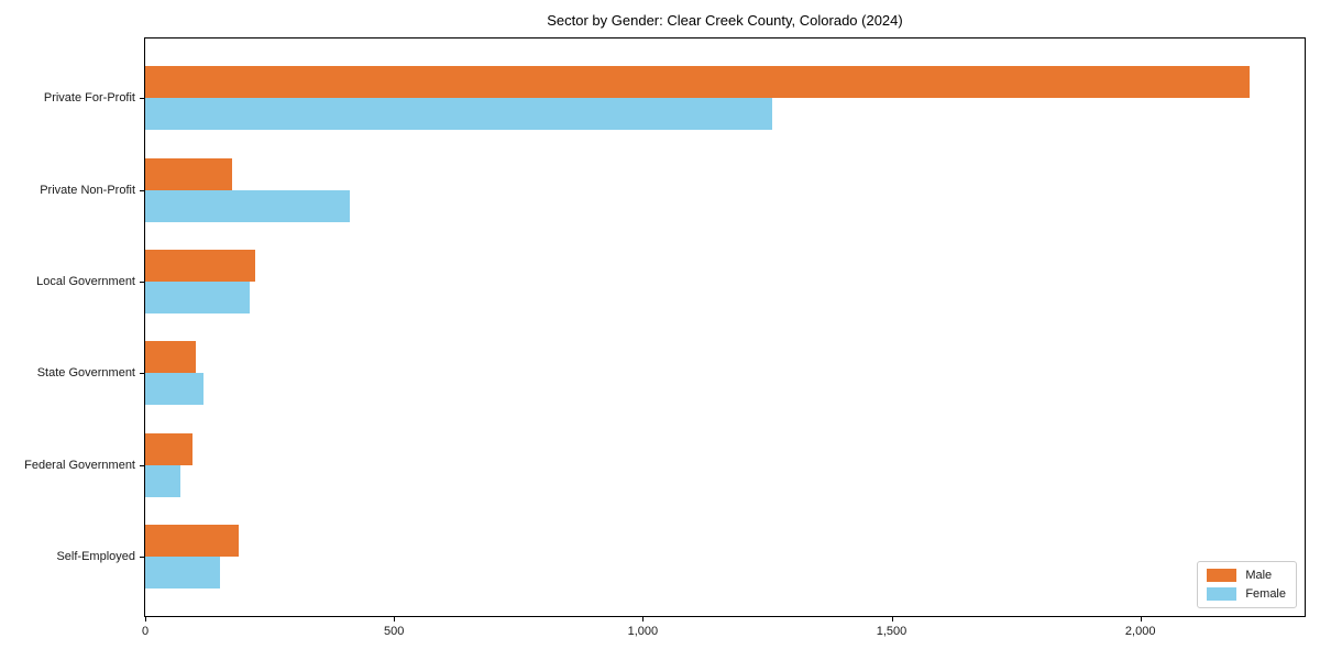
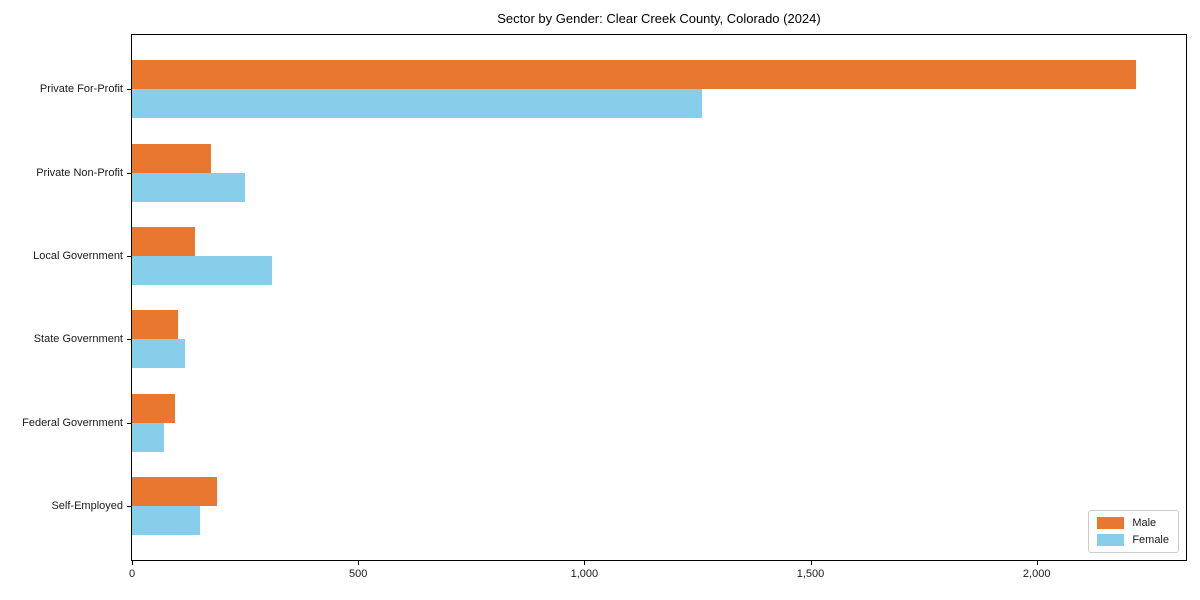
Female/Private Non-Profit: 410 -> 250
Male/Local Government: 220 -> 140
Female/Local Government: 210 -> 310
